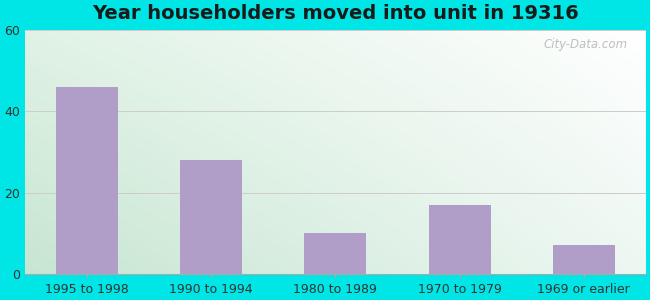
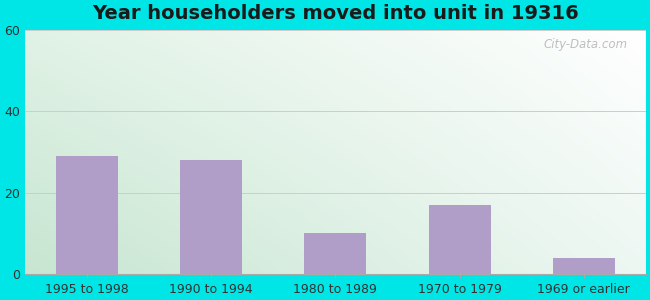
1995 to 1998: 46 -> 29
1969 or earlier: 7 -> 4
